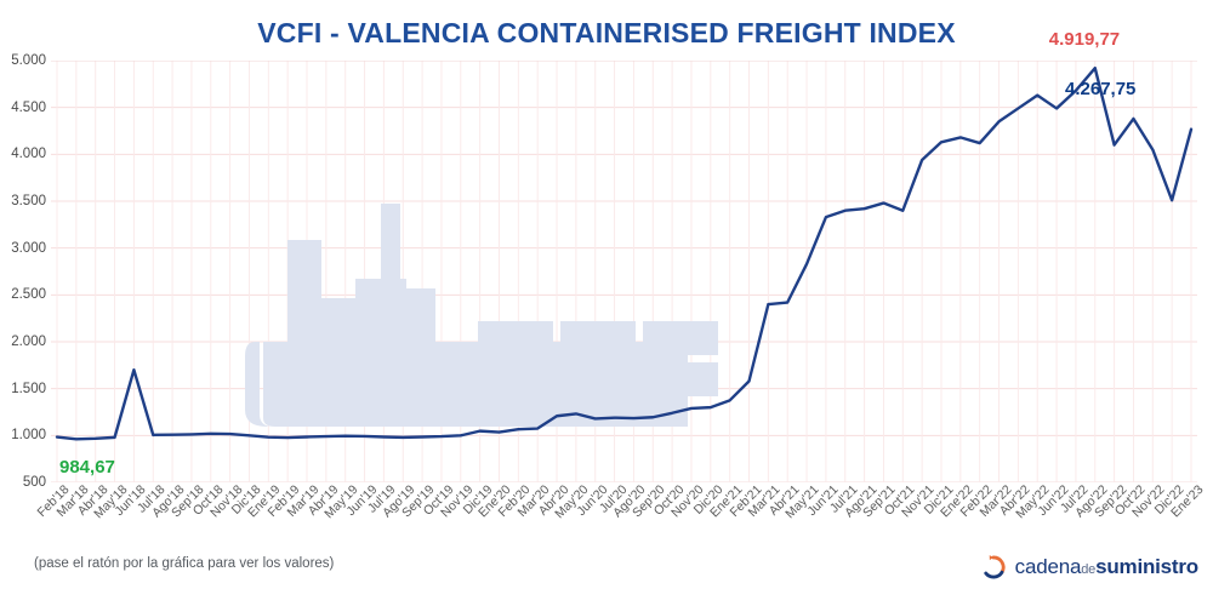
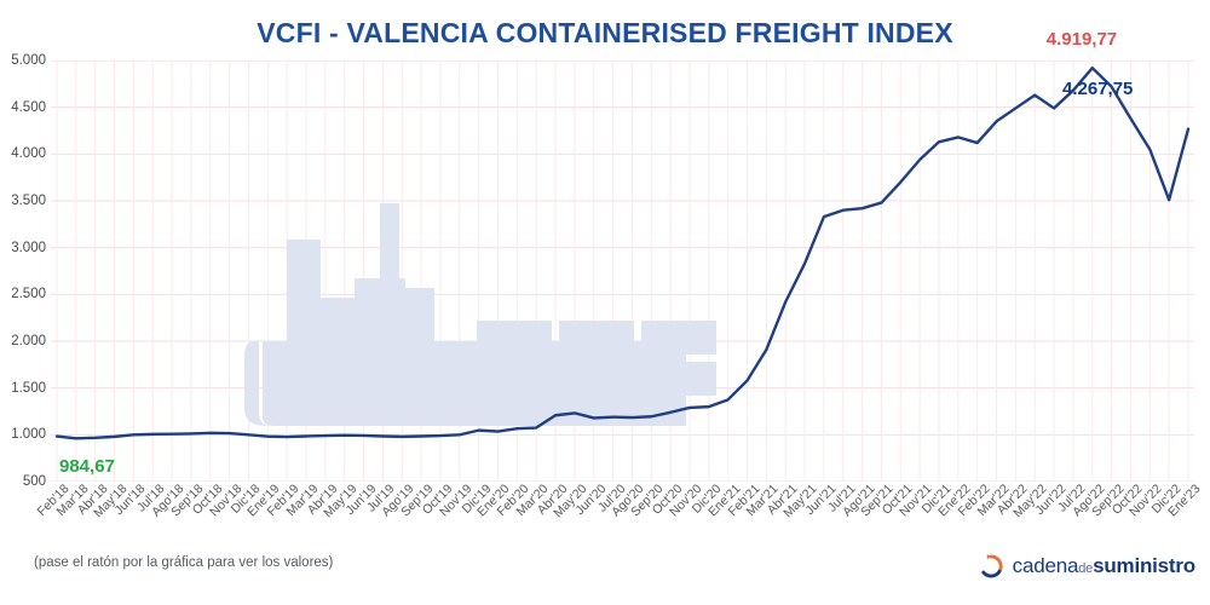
Jun'18: 1700 -> 1000
Mar'21: 2400 -> 1900
Oct'21: 3400 -> 3700
Sep'22: 4100 -> 4700
